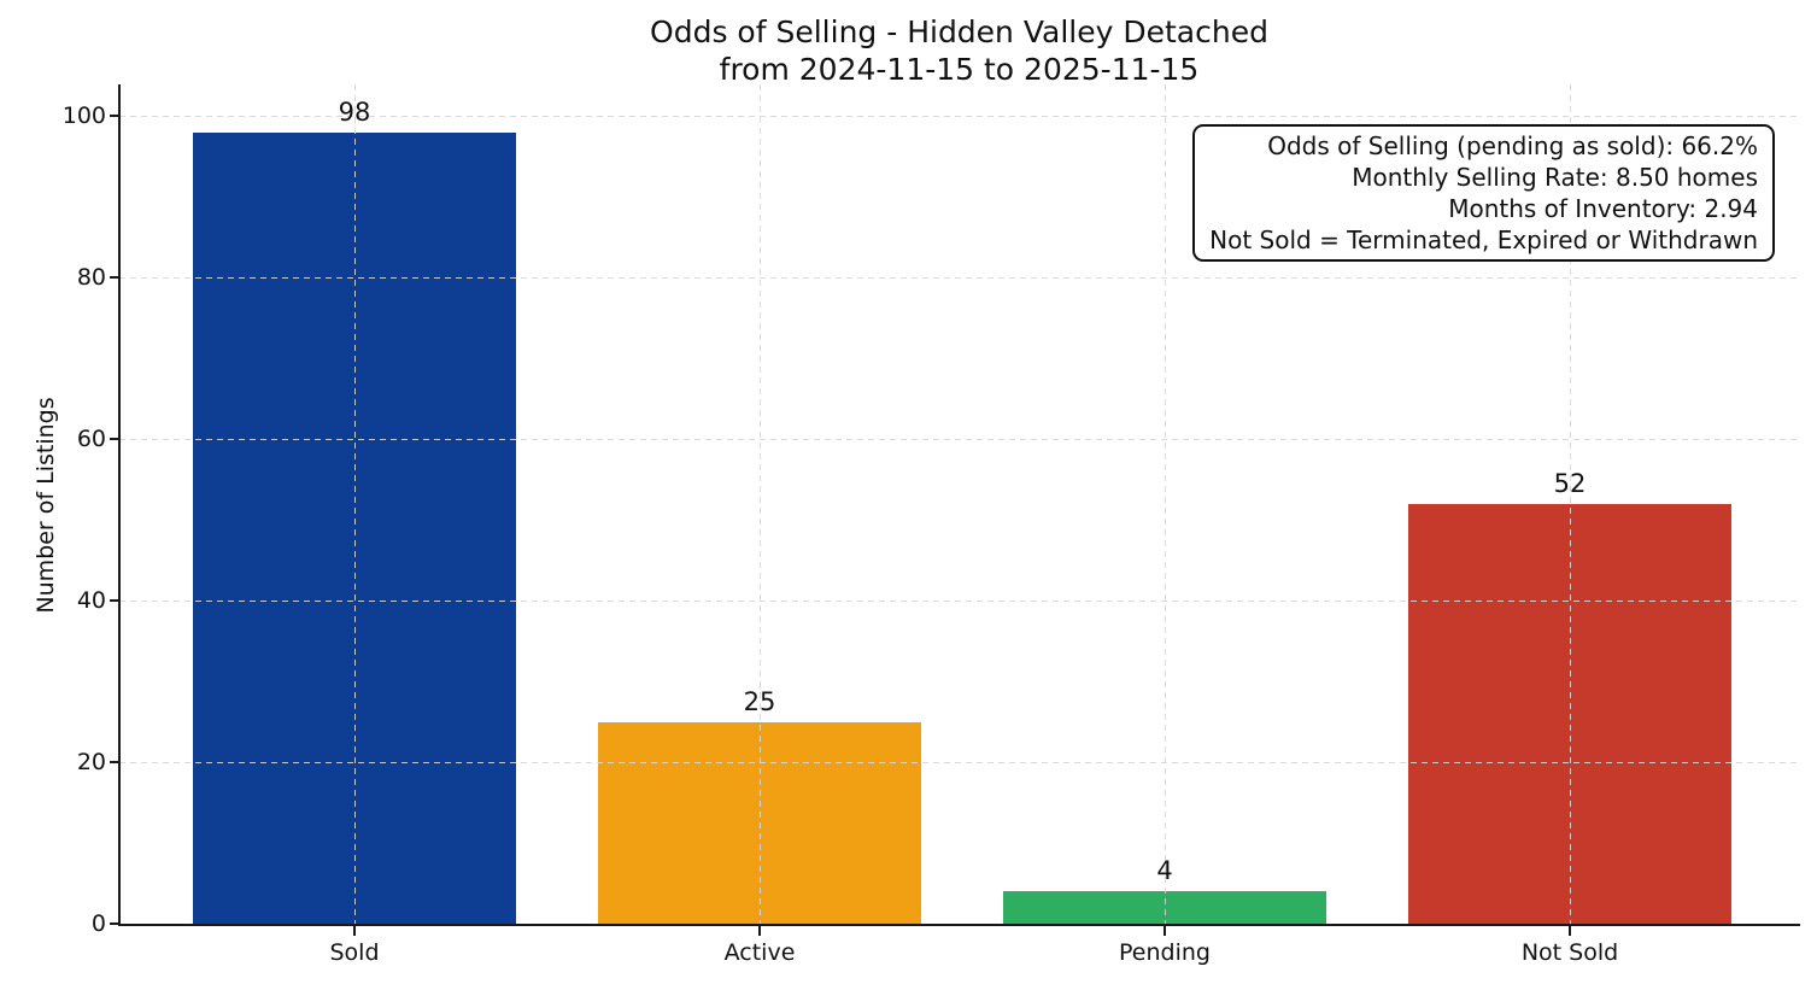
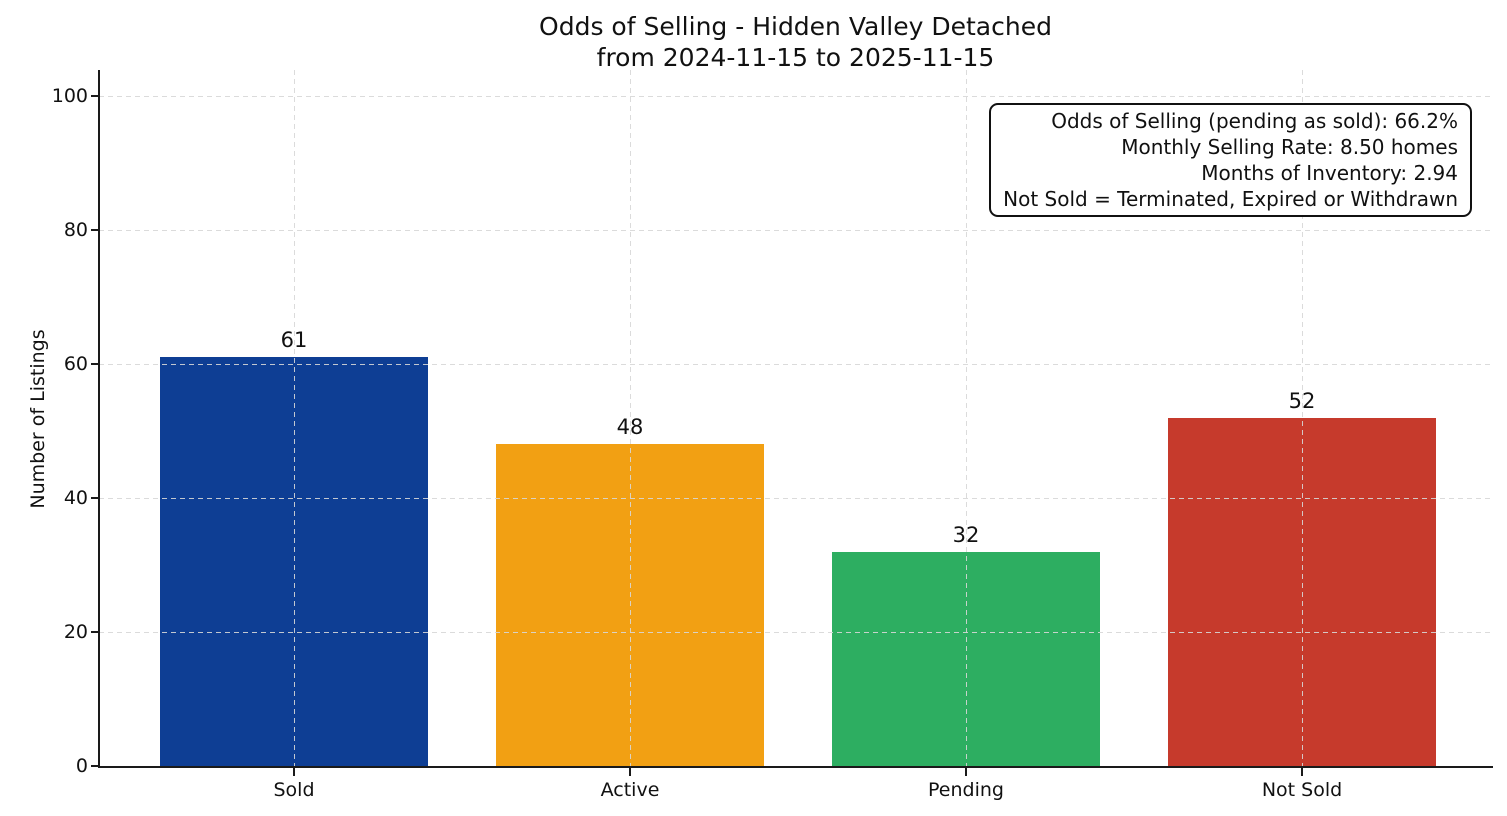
Sold: 98 -> 61
Active: 25 -> 48
Pending: 4 -> 32
